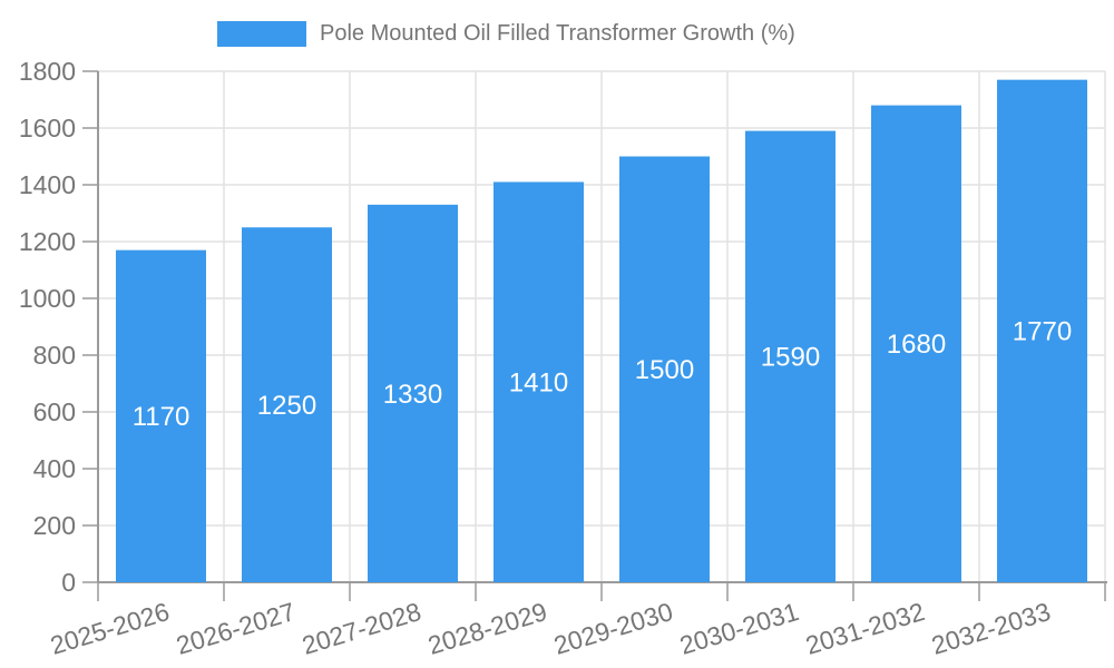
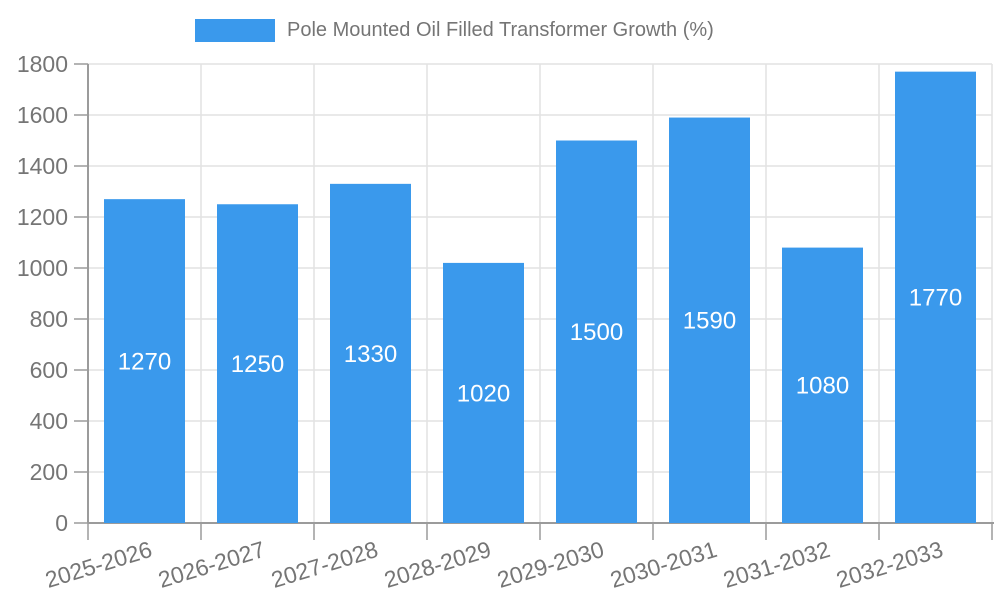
2025-2026: 1170 -> 1270
2028-2029: 1410 -> 1020
2031-2032: 1680 -> 1080
